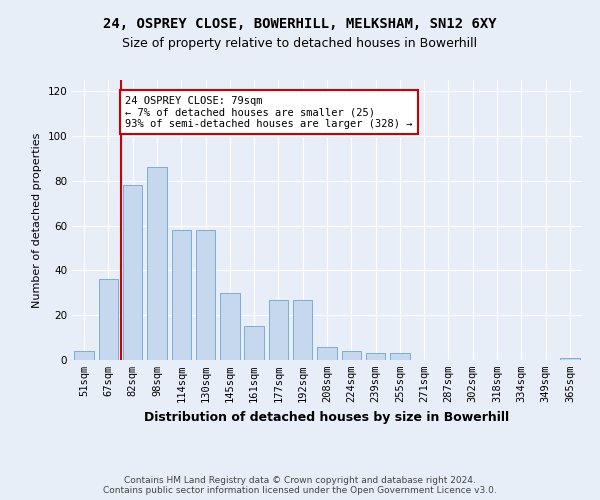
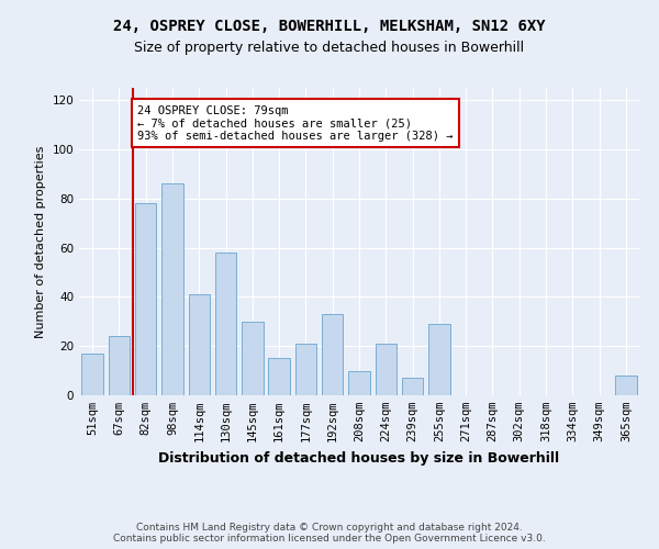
51sqm: 4 -> 17
67sqm: 36 -> 24
114sqm: 58 -> 41
177sqm: 27 -> 21
192sqm: 27 -> 33
208sqm: 6 -> 10
224sqm: 4 -> 21
239sqm: 3 -> 7
255sqm: 3 -> 29
365sqm: 1 -> 8
